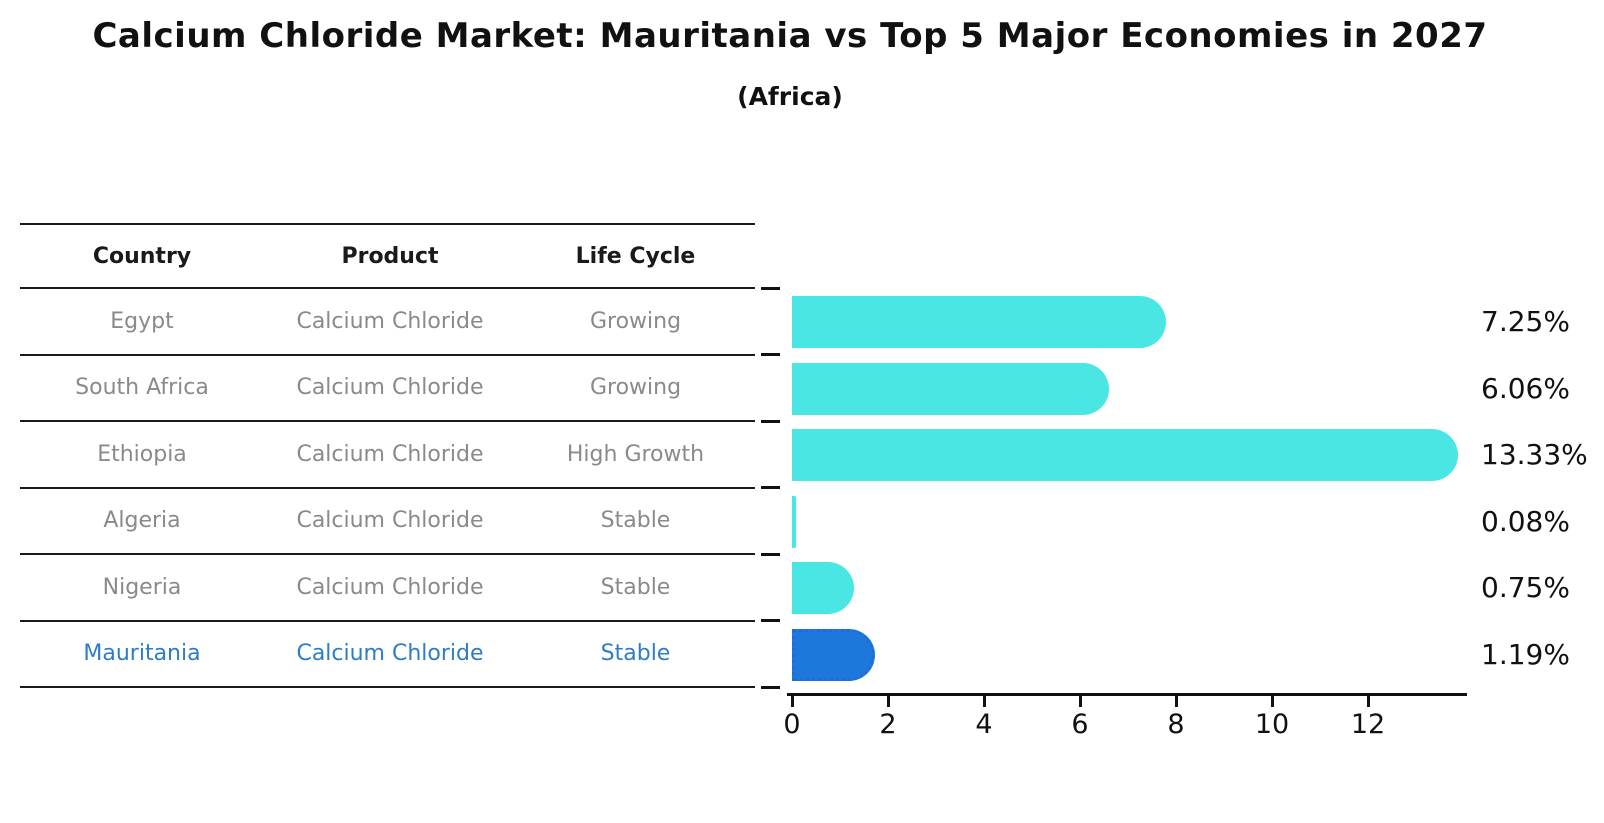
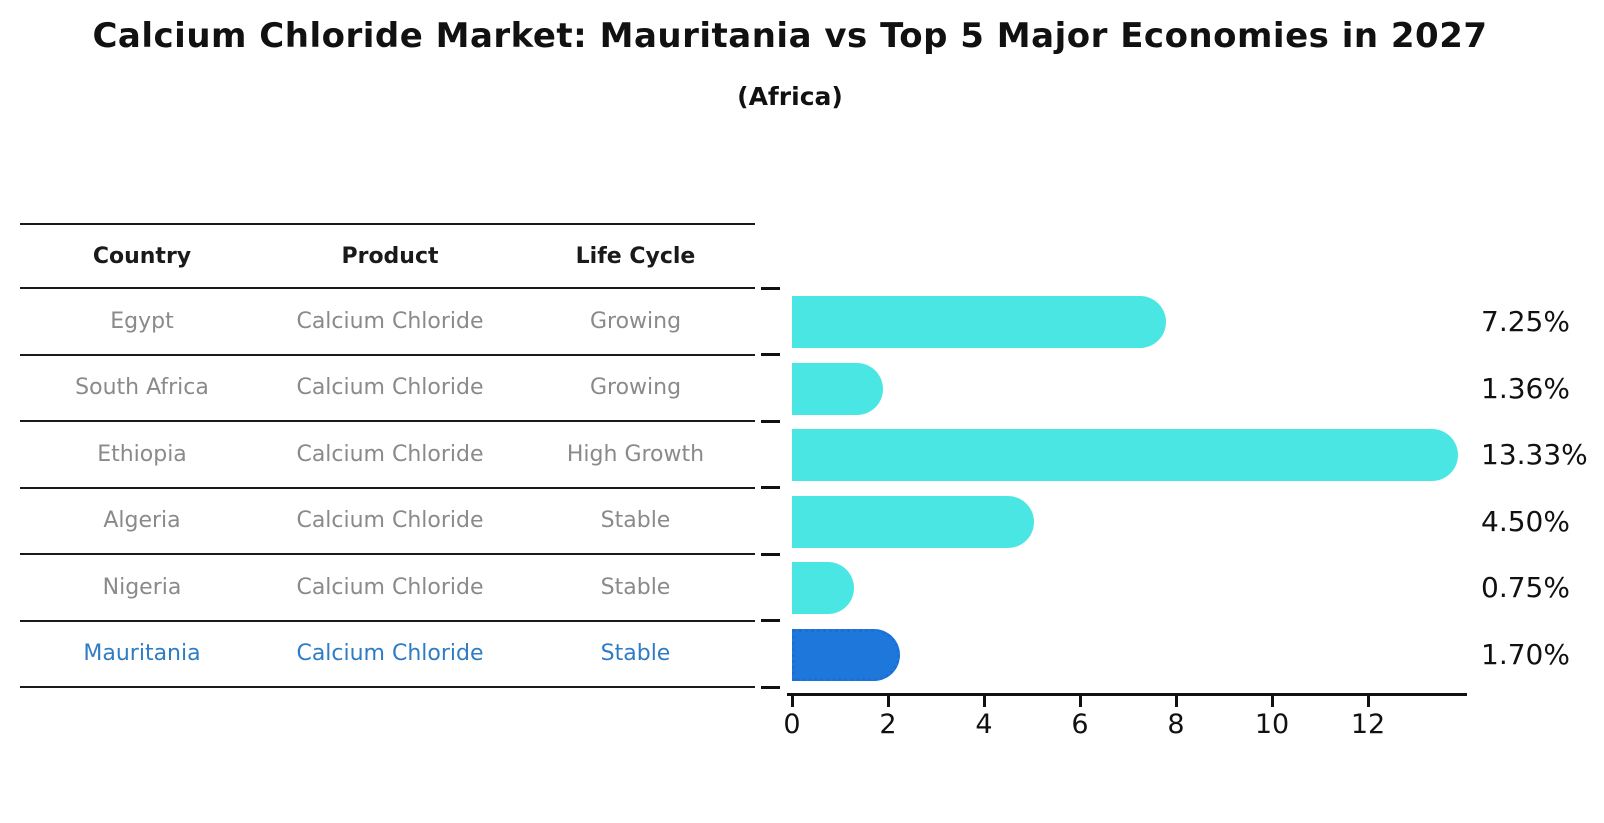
South Africa: 6.06% -> 1.36%
Algeria: 0.08% -> 4.50%
Mauritania: 1.19% -> 1.70%
